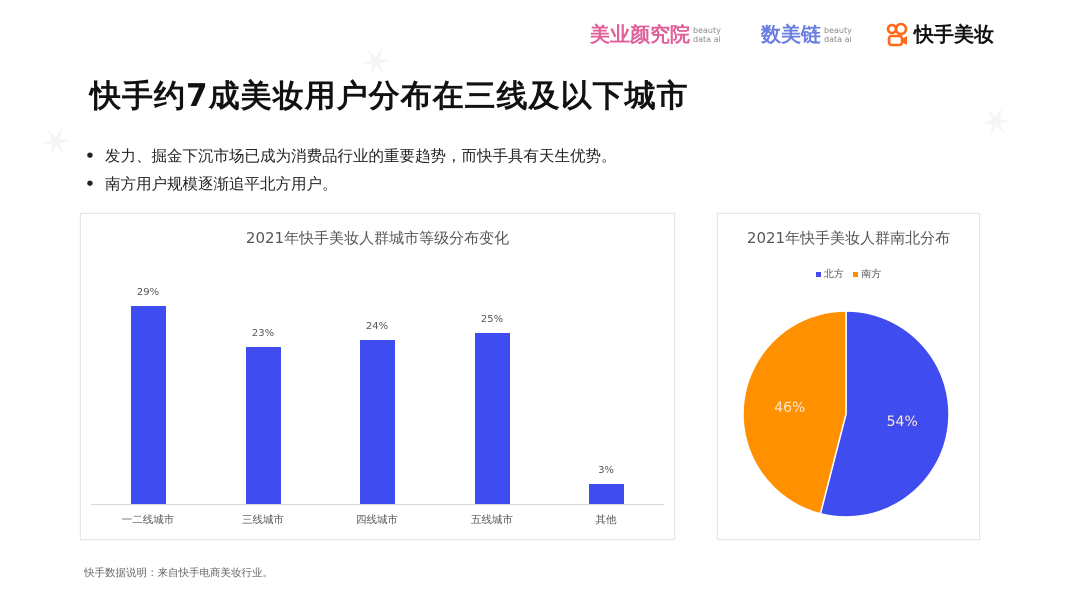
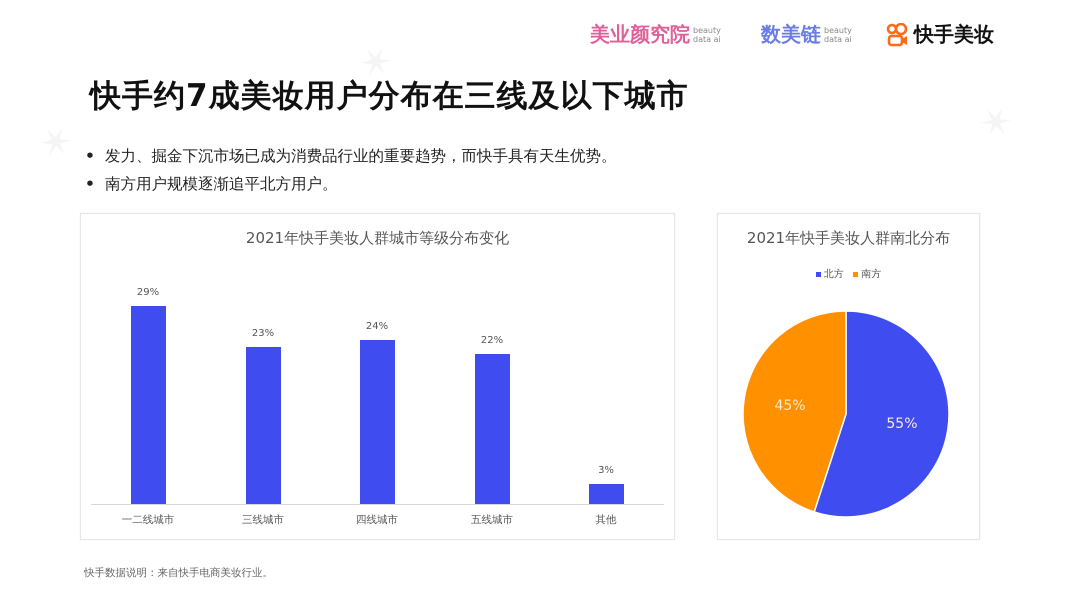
2021年快手美妆人群城市等级分布变化/五线城市: 25% -> 22%
2021年快手美妆人群南北分布/北方: 54% -> 55%
2021年快手美妆人群南北分布/南方: 46% -> 45%
